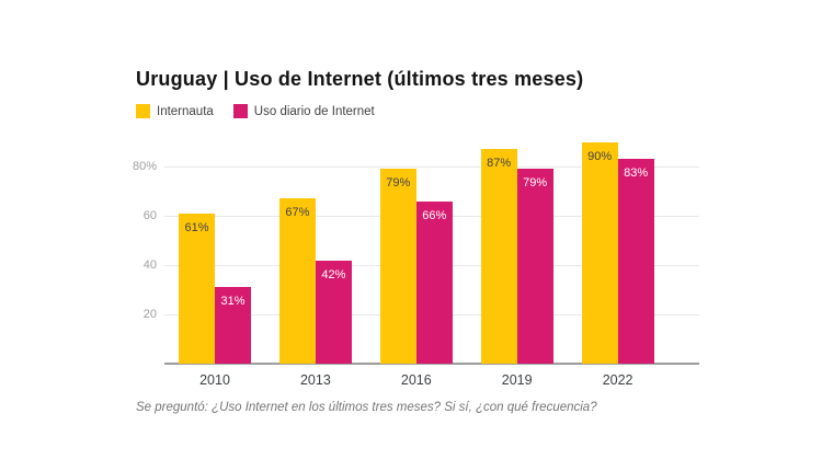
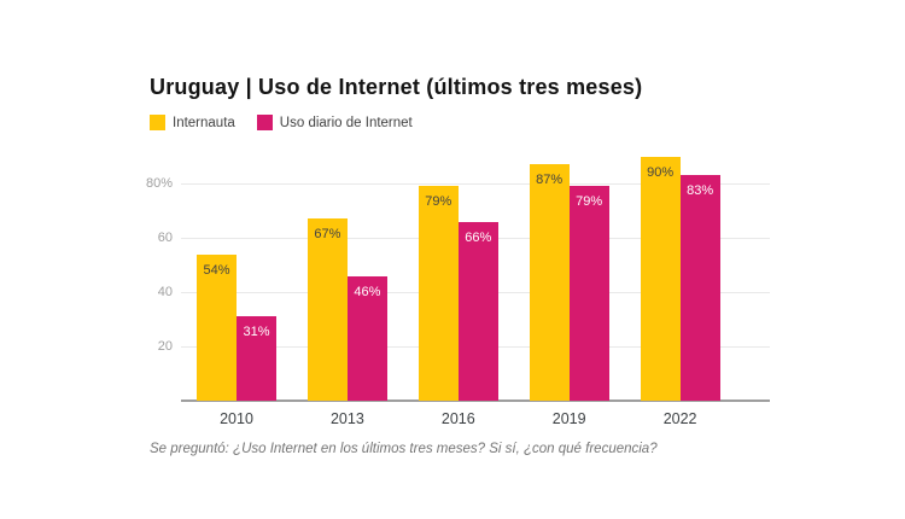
Internauta/2010: 61% -> 54%
Uso diario de Internet/2013: 42% -> 46%
